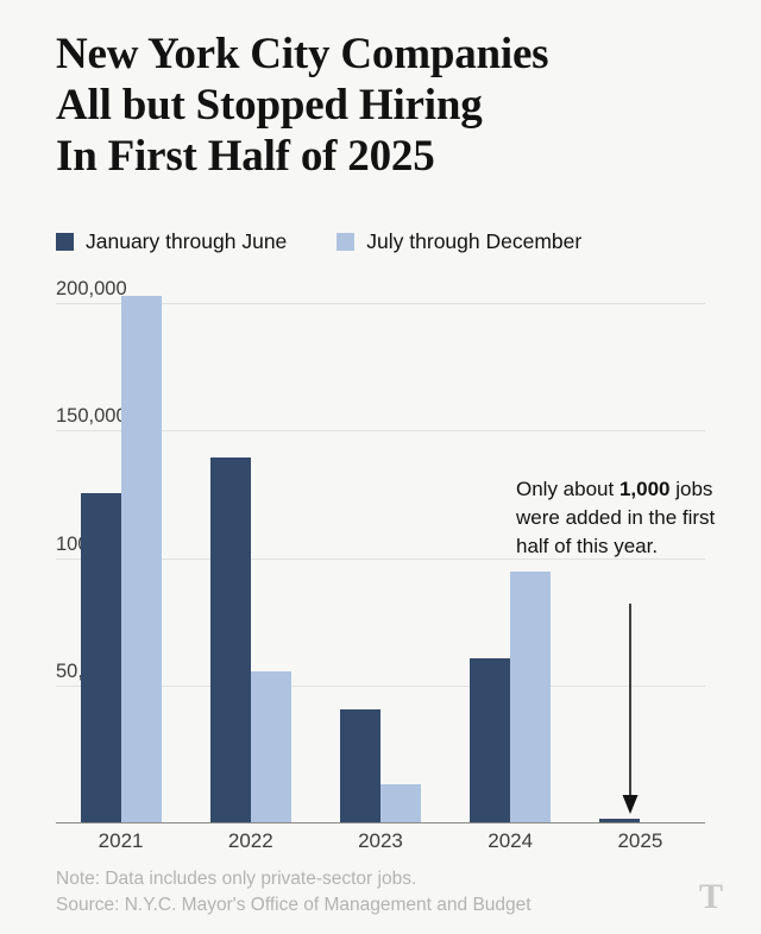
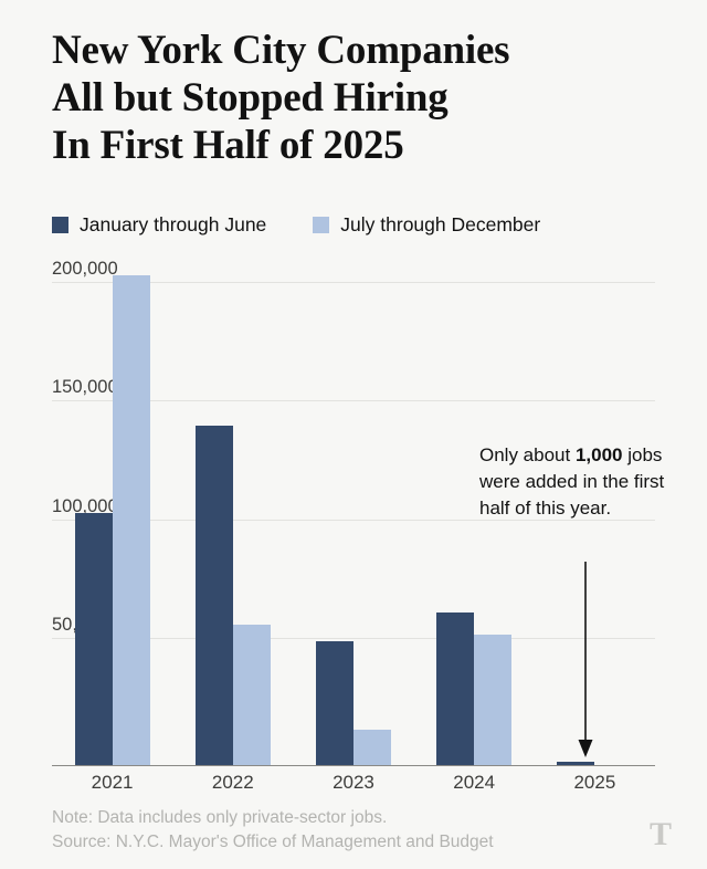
January through June/2021: 129000 -> 106000
January through June/2023: 44000 -> 52000
July through December/2024: 98000 -> 55000
